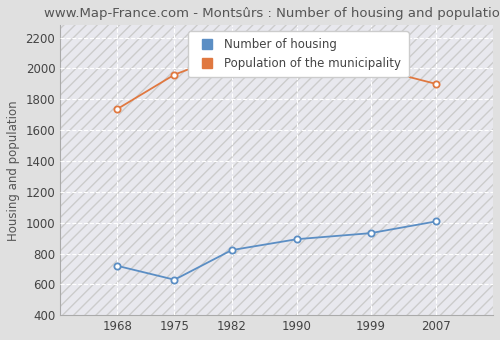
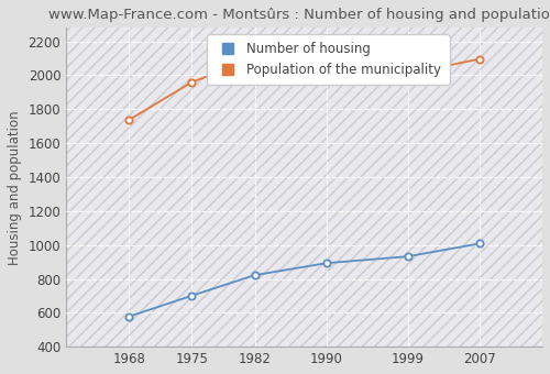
Number of housing/1968: 720 -> 580
Number of housing/1975: 630 -> 700
Population of the municipality/2007: 1900 -> 2100
